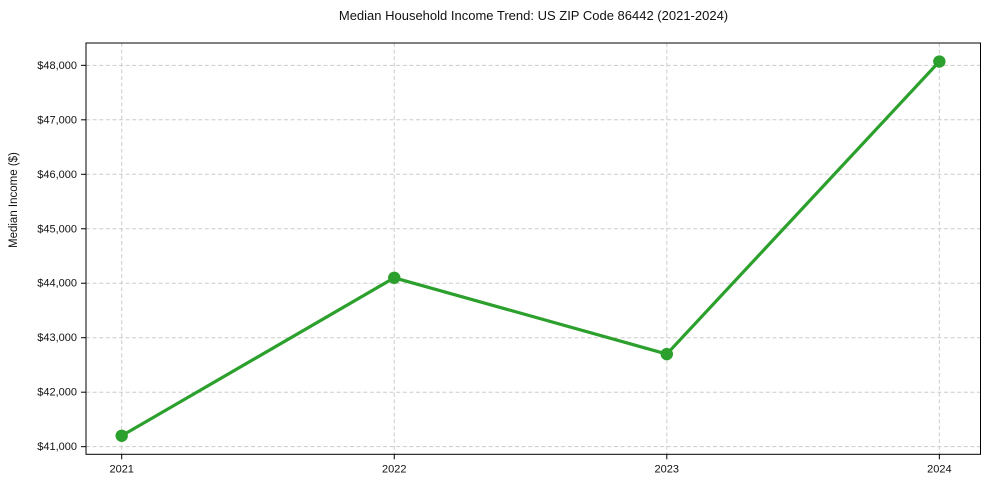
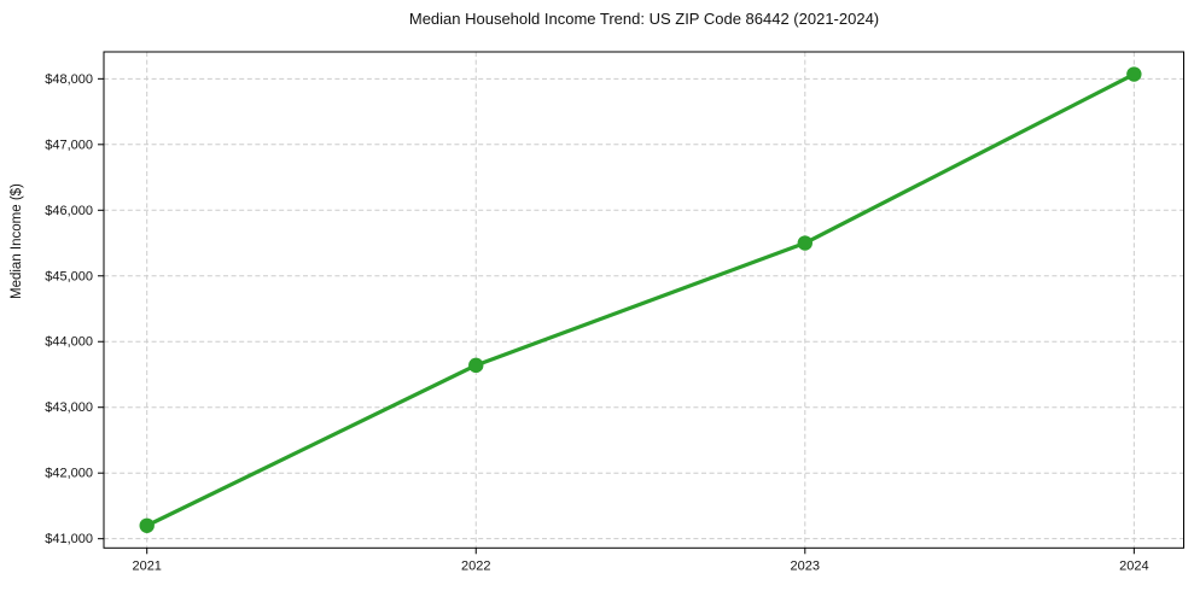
2022: $44100 -> $43600
2023: $42700 -> $45500
